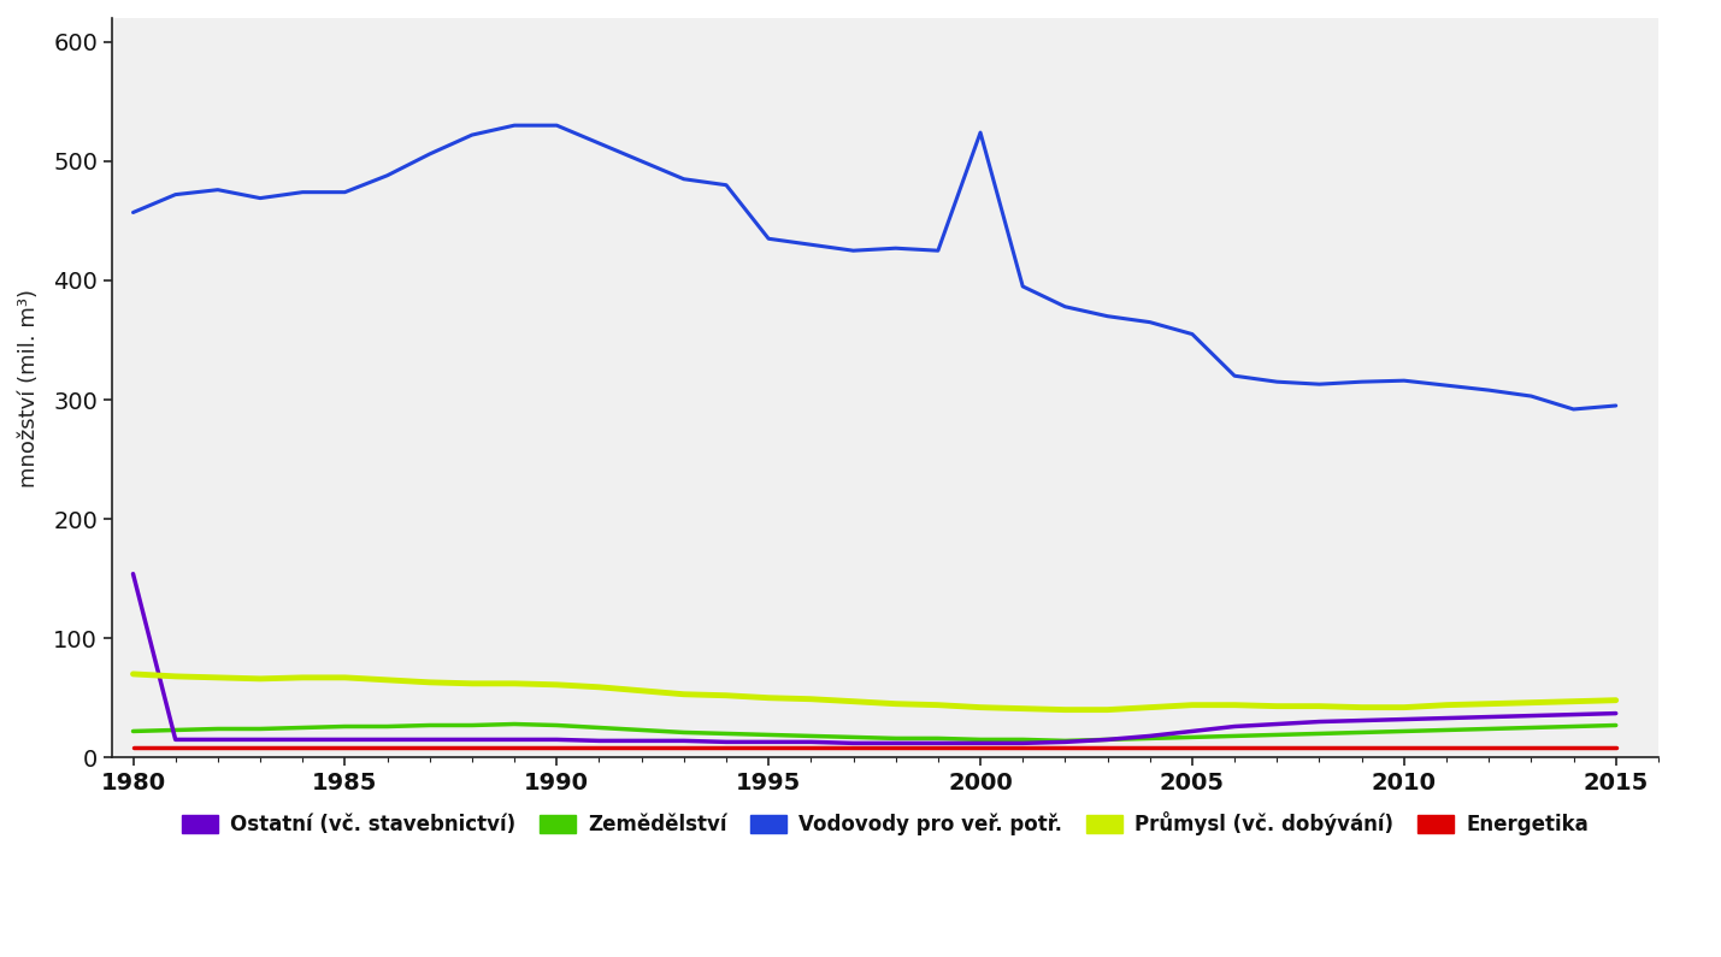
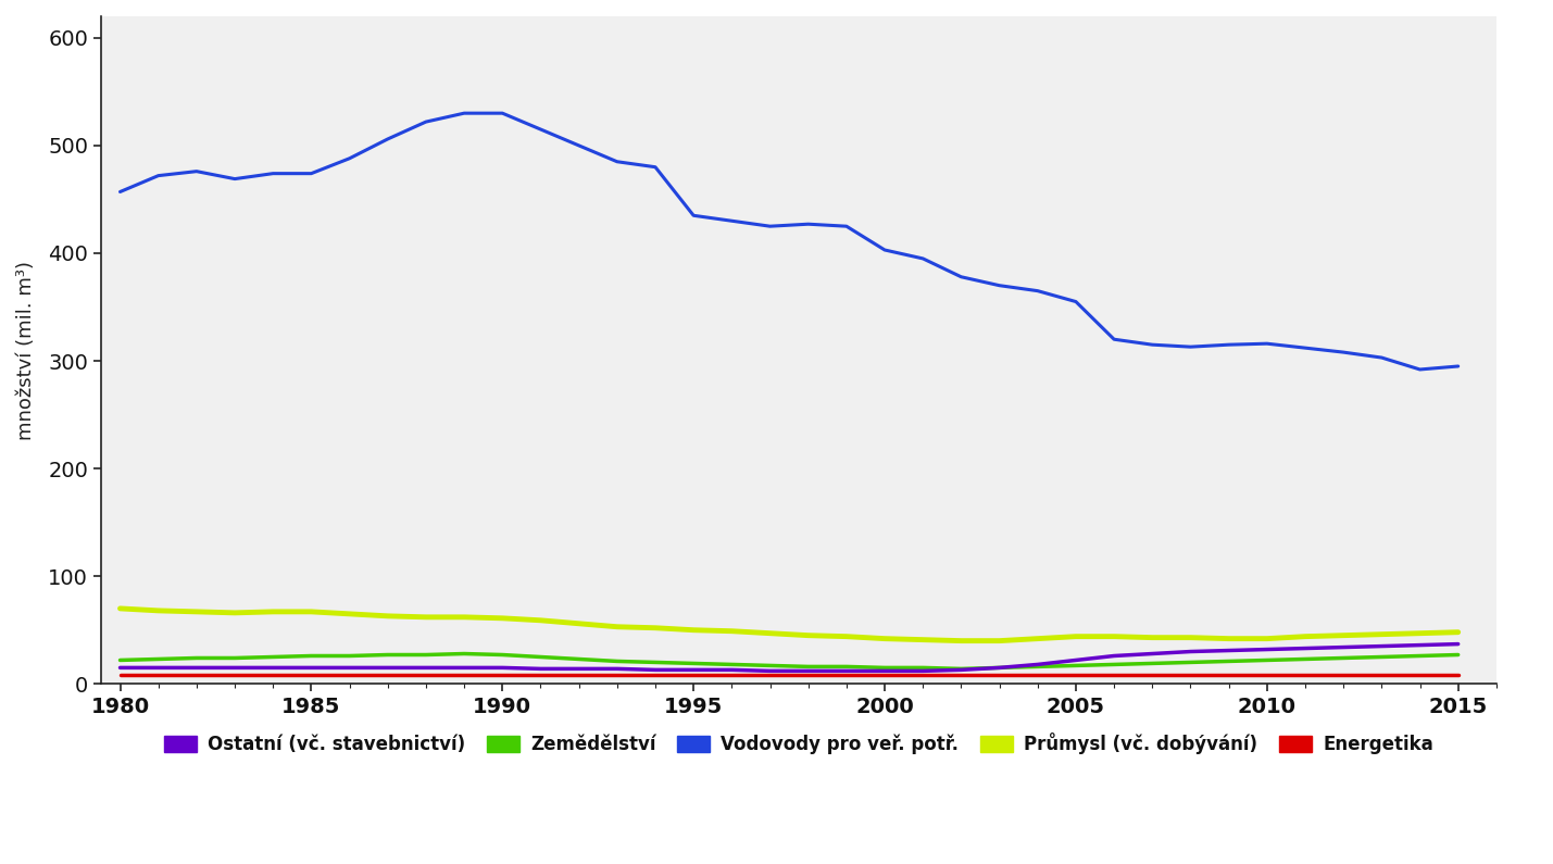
Ostatní (vč. stavebnictví)/1980: 154 -> 15
Vodovody pro veř. potř./2000: 524 -> 403
